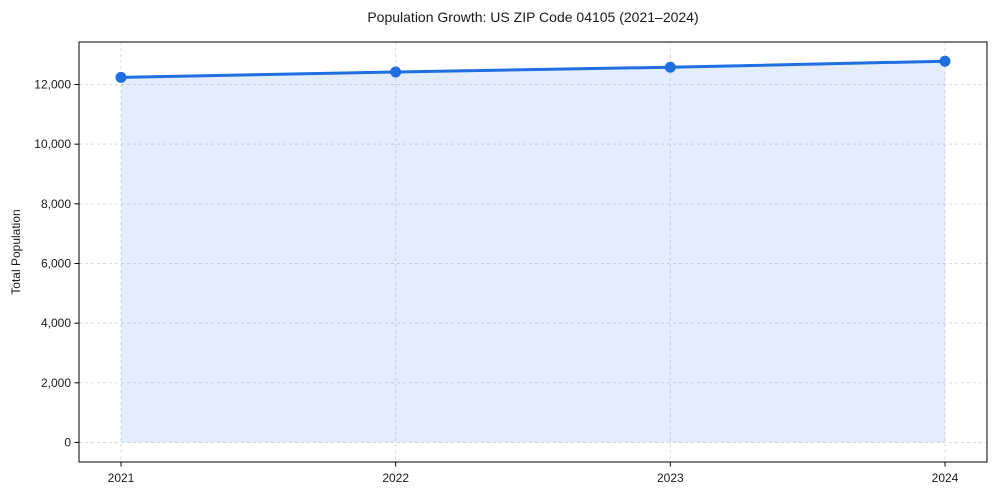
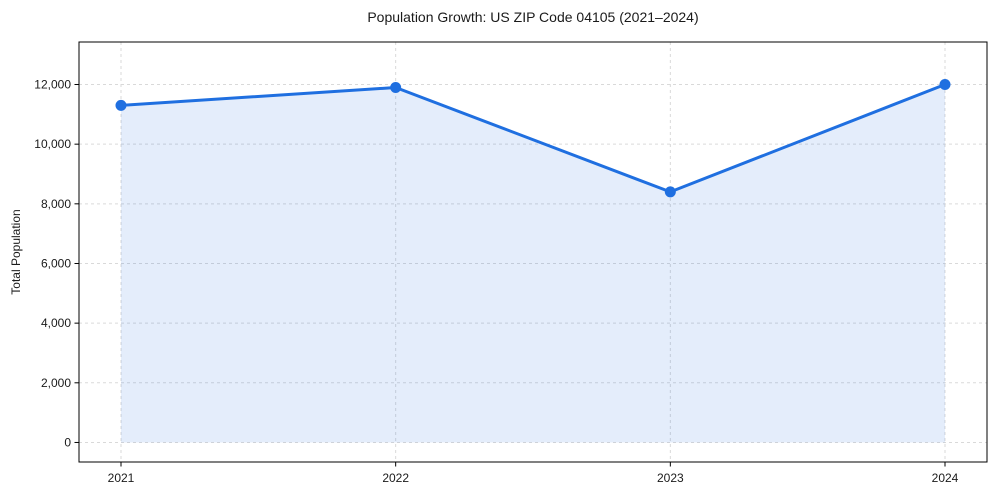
2021: 12200 -> 11300
2022: 12400 -> 11900
2023: 12600 -> 8400
2024: 12800 -> 12000
